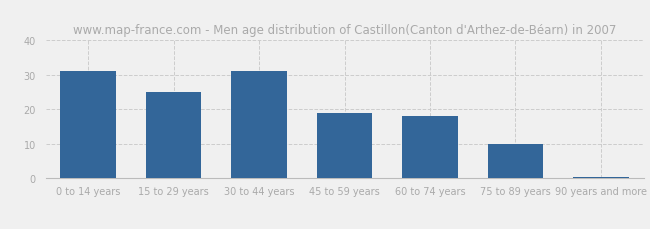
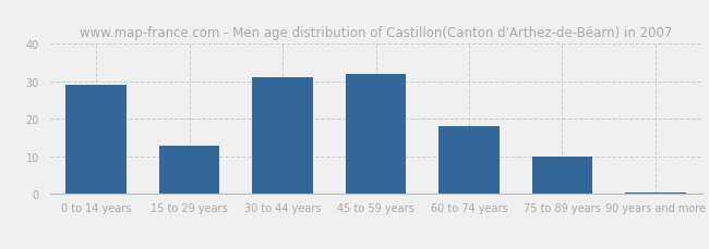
0 to 14 years: 31.0 -> 29.0
15 to 29 years: 25.0 -> 13.0
45 to 59 years: 19.0 -> 32.0
